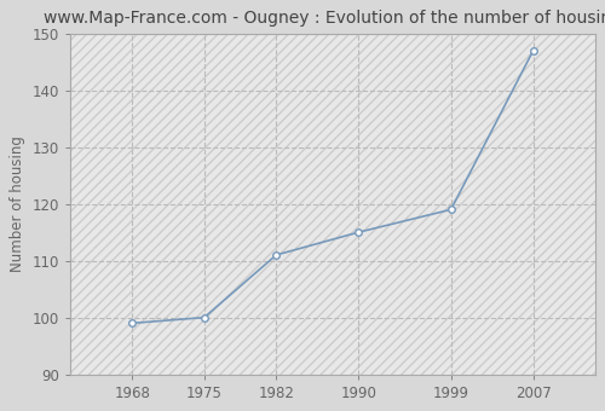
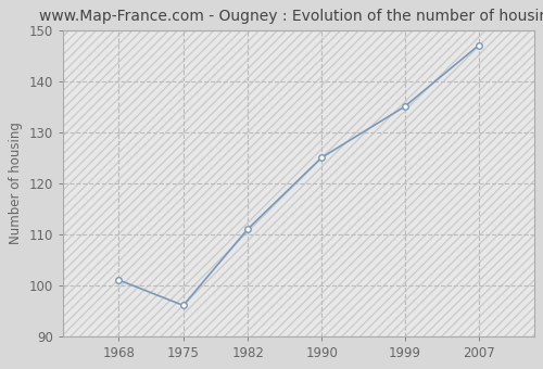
1968: 99 -> 101
1975: 100 -> 96
1990: 115 -> 125
1999: 119 -> 135
